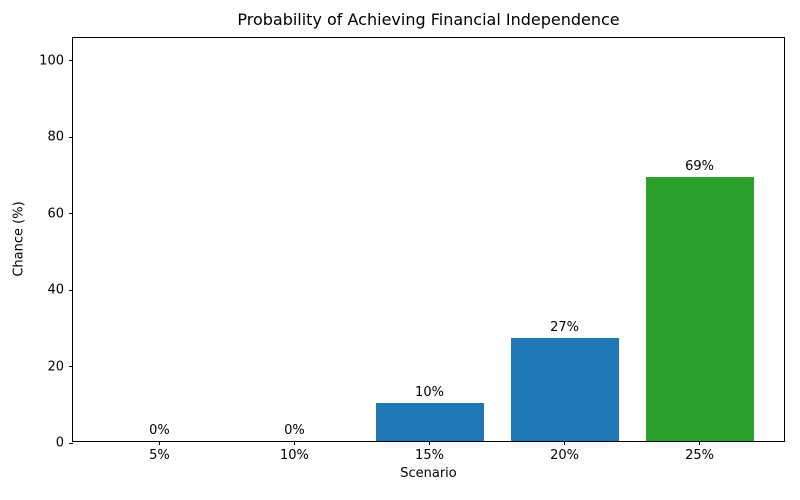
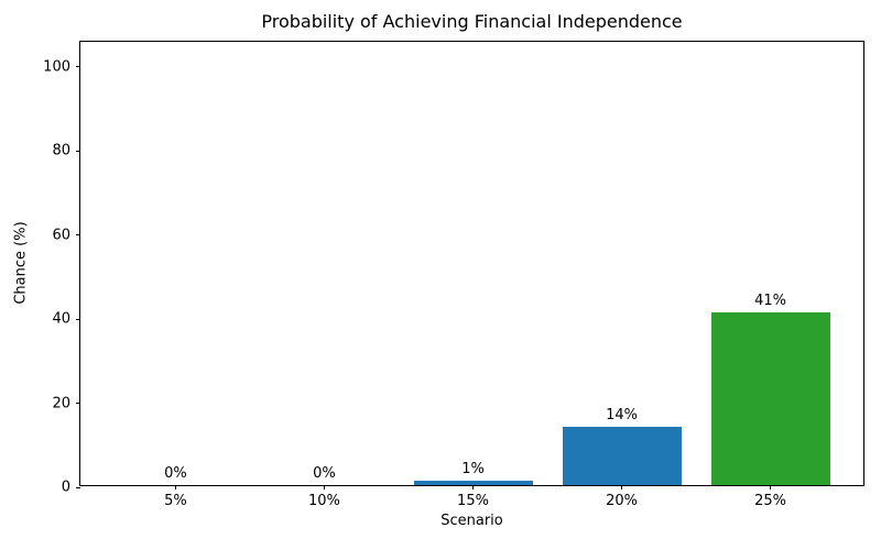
15%: 10% -> 1%
20%: 27% -> 14%
25%: 69% -> 41%
